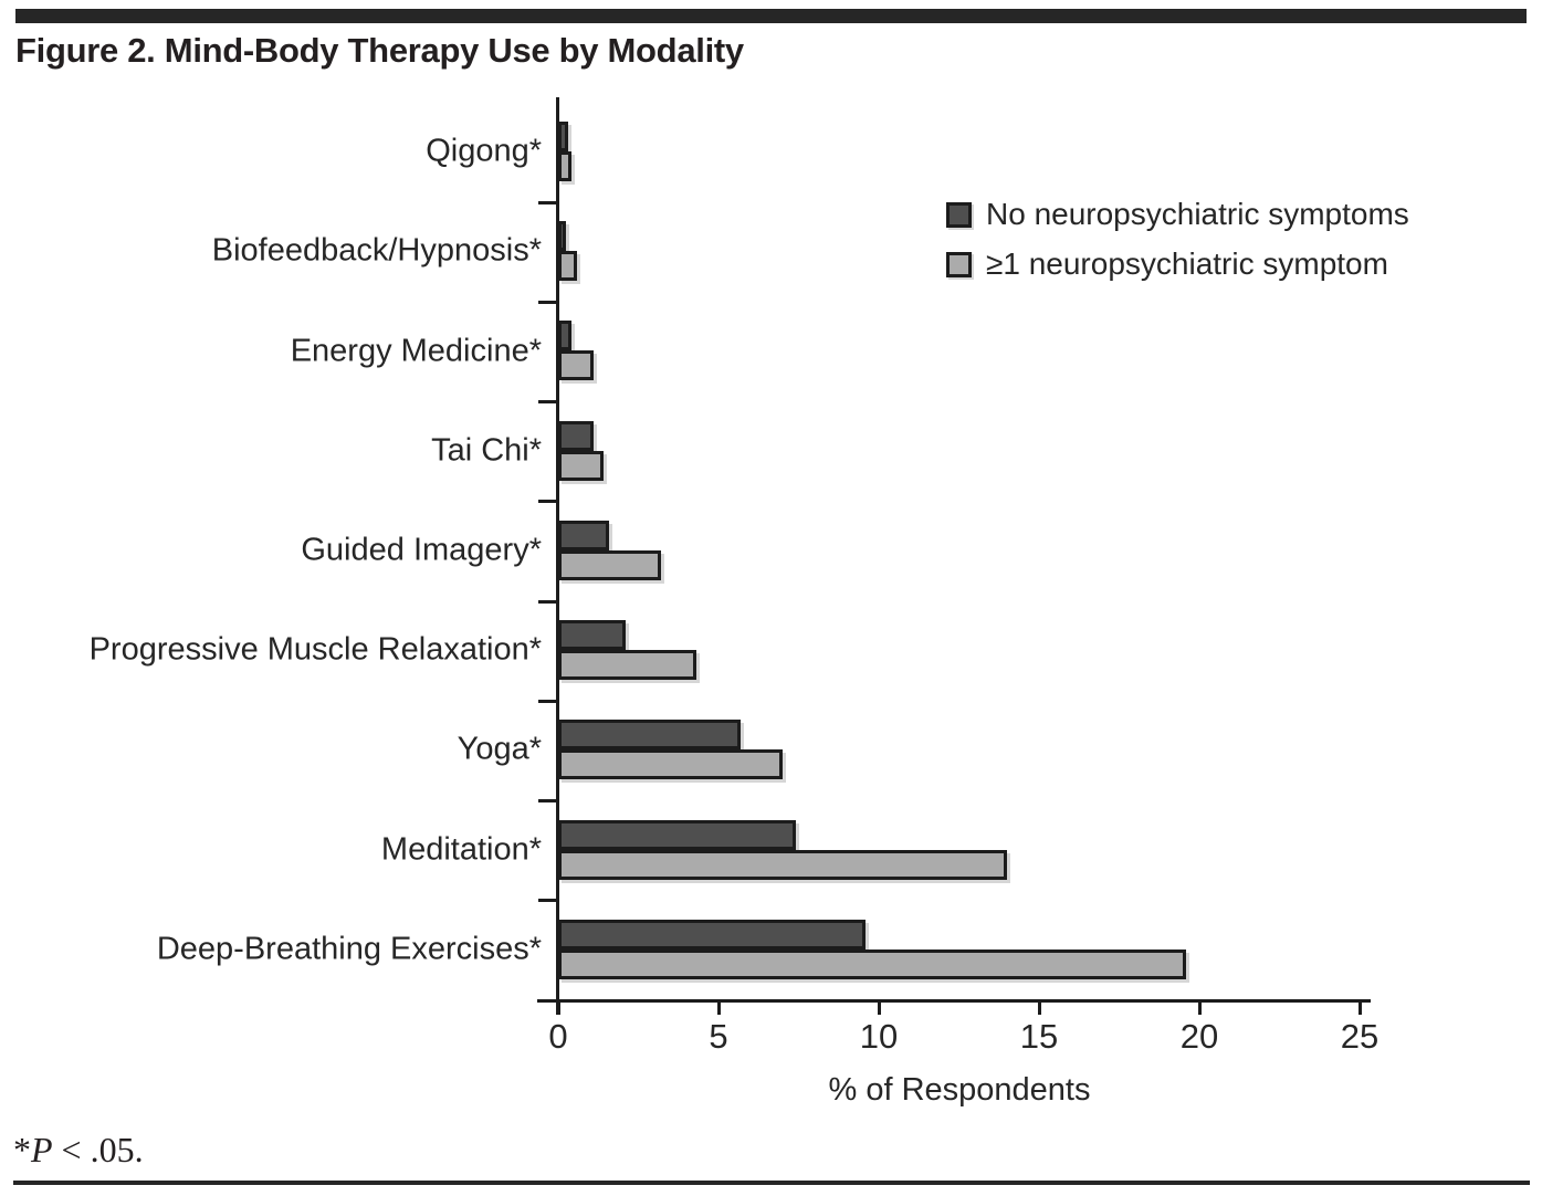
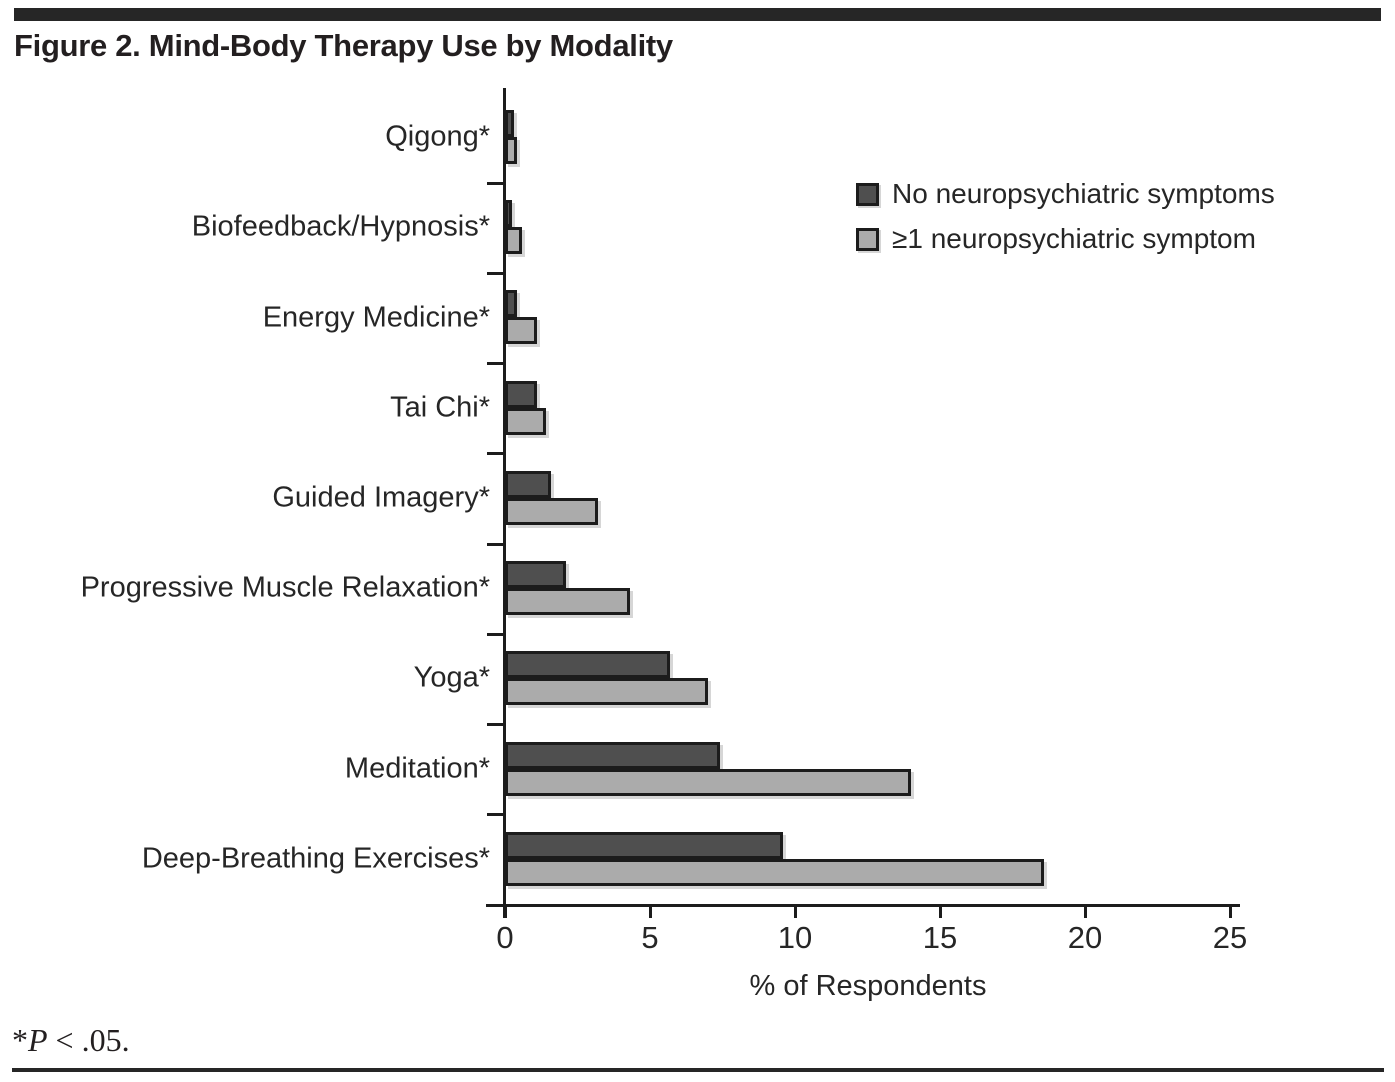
≥1 neuropsychiatric symptom/Deep-Breathing Exercises*: 19.6 -> 18.6
